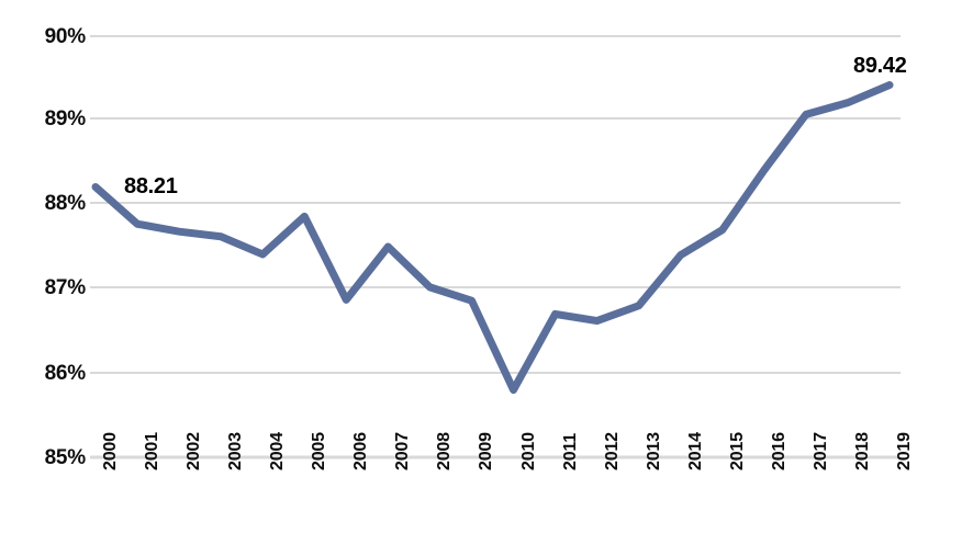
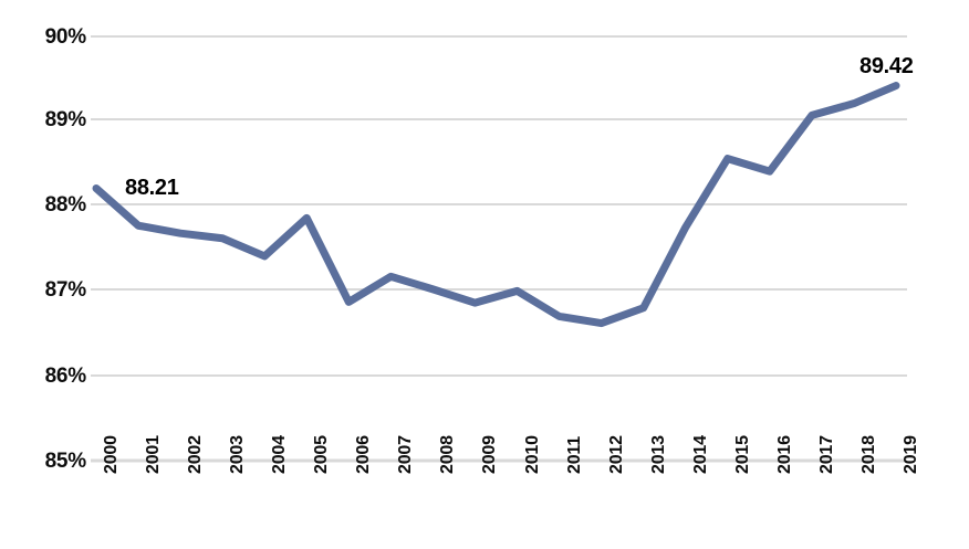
2007: 87.5% -> 87.2%
2010: 85.8% -> 87.0%
2014: 87.4% -> 87.8%
2015: 87.7% -> 88.6%
